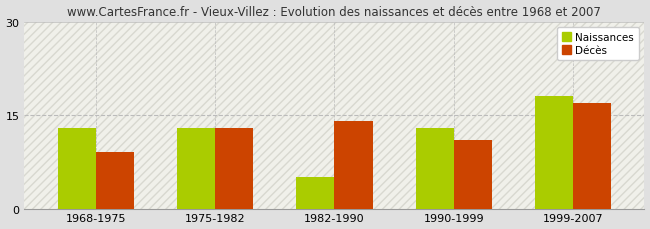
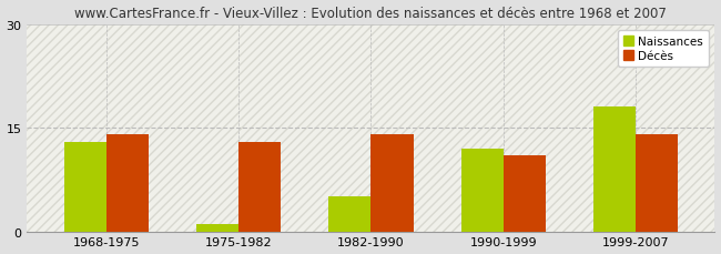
Décès/1968-1975: 9 -> 14
Naissances/1975-1982: 13 -> 1
Naissances/1990-1999: 13 -> 12
Décès/1999-2007: 17 -> 14
